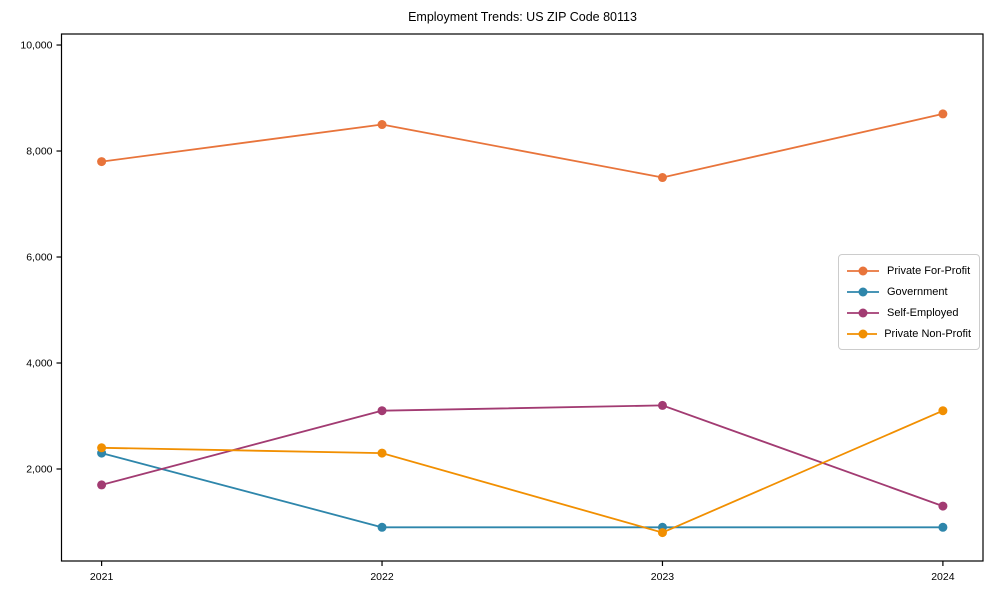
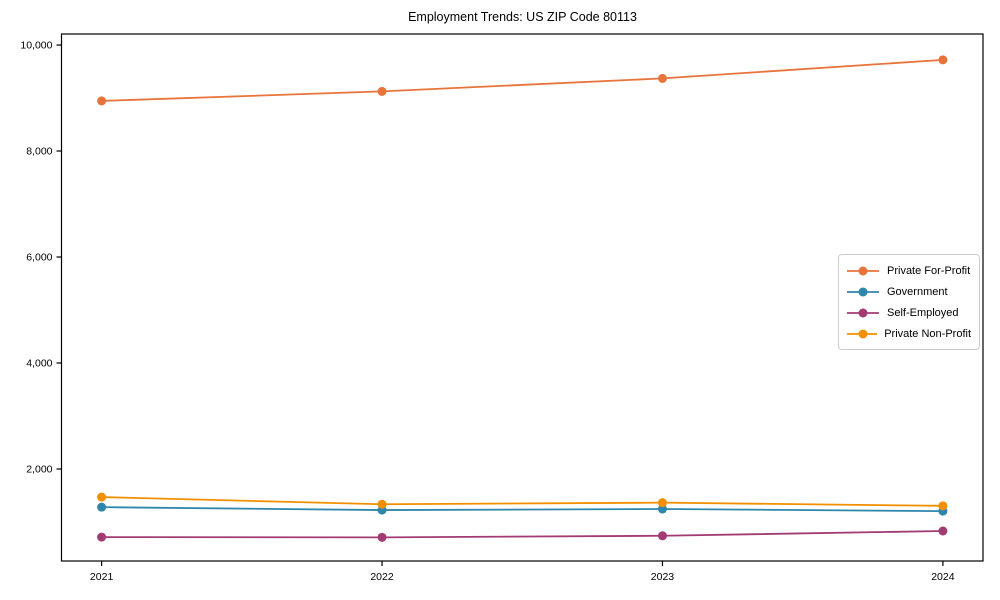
Private For-Profit/2021: 7800 -> 8900
Government/2021: 2300 -> 1300
Self-Employed/2021: 1700 -> 700
Private Non-Profit/2021: 2400 -> 1500
Private For-Profit/2022: 8500 -> 9100
Government/2022: 900 -> 1200
Self-Employed/2022: 3100 -> 700
Private Non-Profit/2022: 2300 -> 1300
Private For-Profit/2023: 7500 -> 9400
Government/2023: 900 -> 1200
Self-Employed/2023: 3200 -> 700
Private Non-Profit/2023: 800 -> 1400
Private For-Profit/2024: 8700 -> 9700
Government/2024: 900 -> 1200
Self-Employed/2024: 1300 -> 800
Private Non-Profit/2024: 3100 -> 1300
